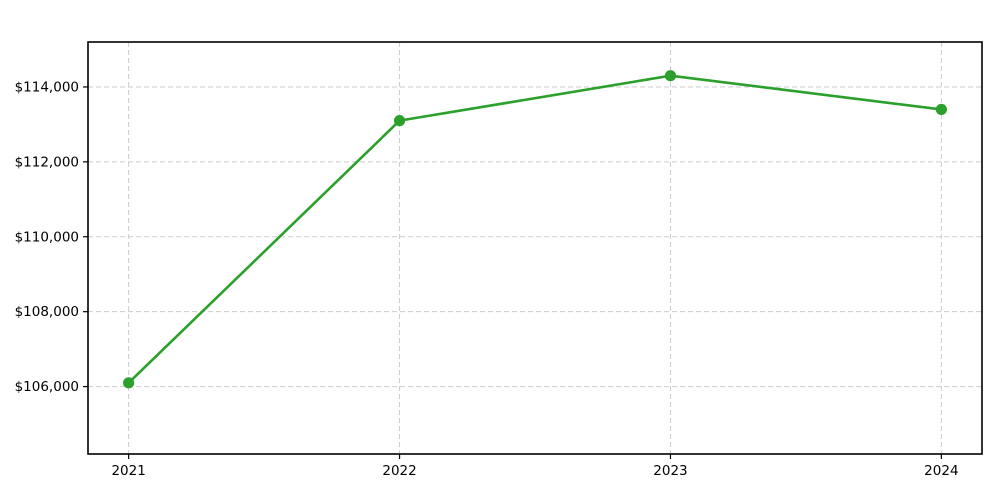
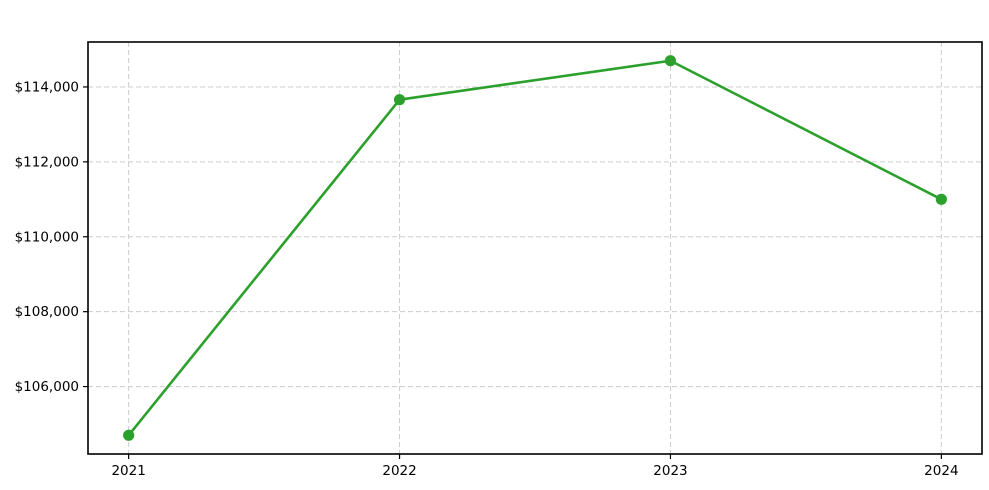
2021: $106100 -> $104700
2022: $113100 -> $113700
2023: $114300 -> $114700
2024: $113400 -> $111000
